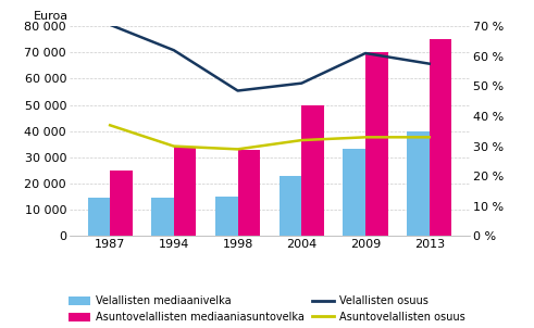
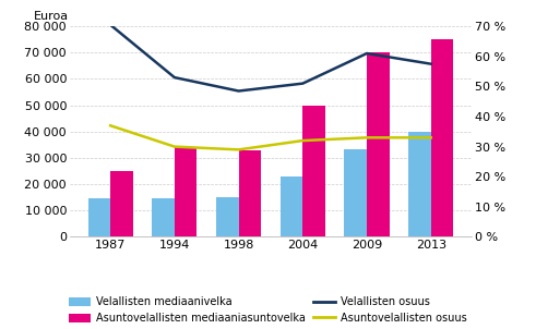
Velallisten osuus/1994: 62.0 % -> 53.0 %
